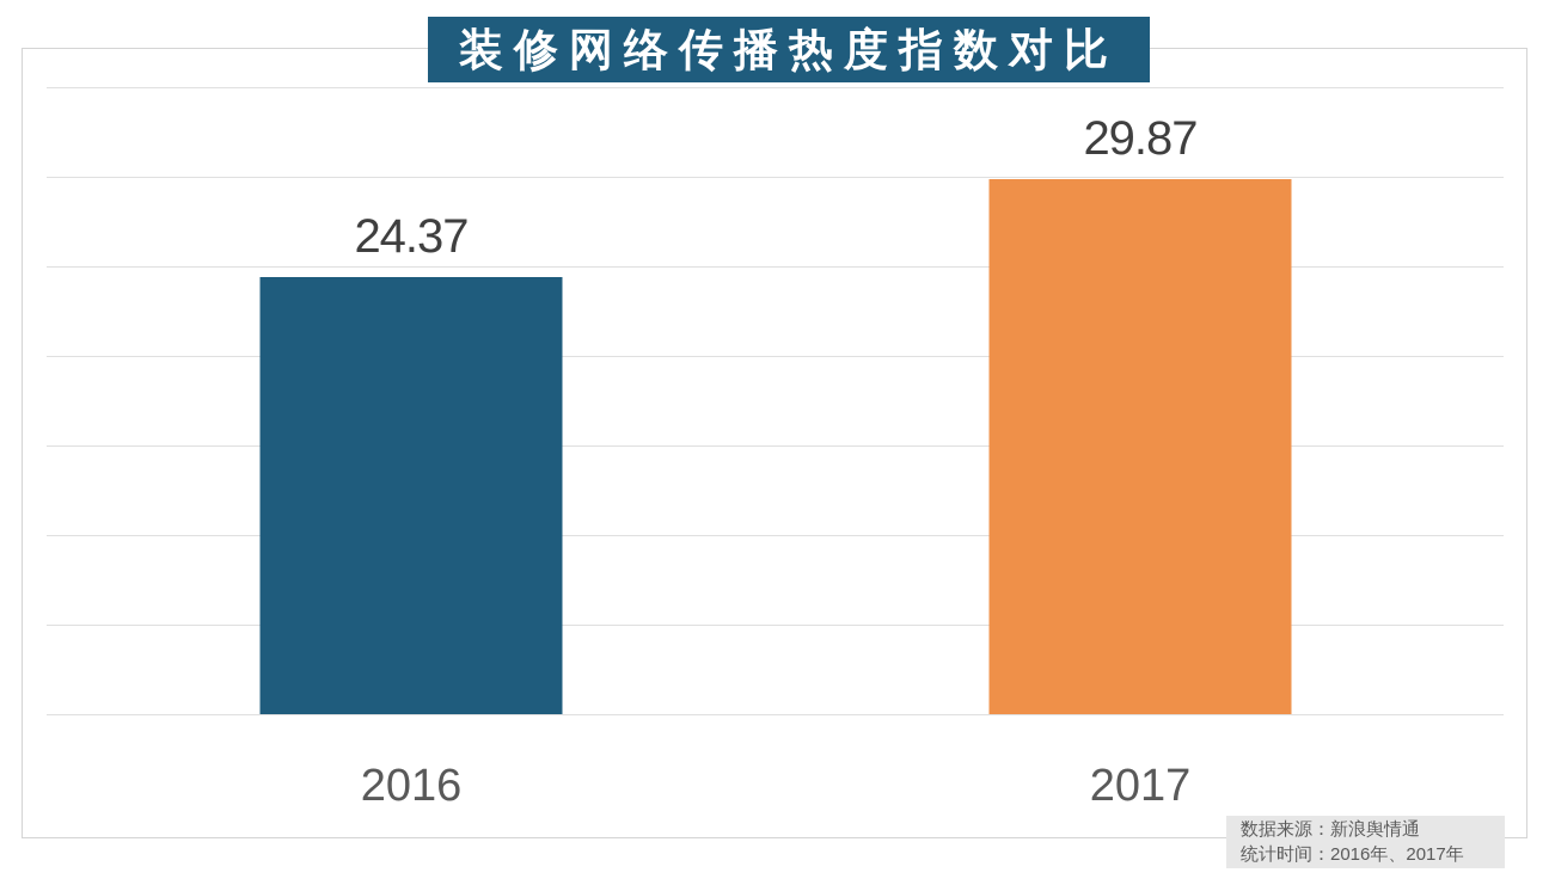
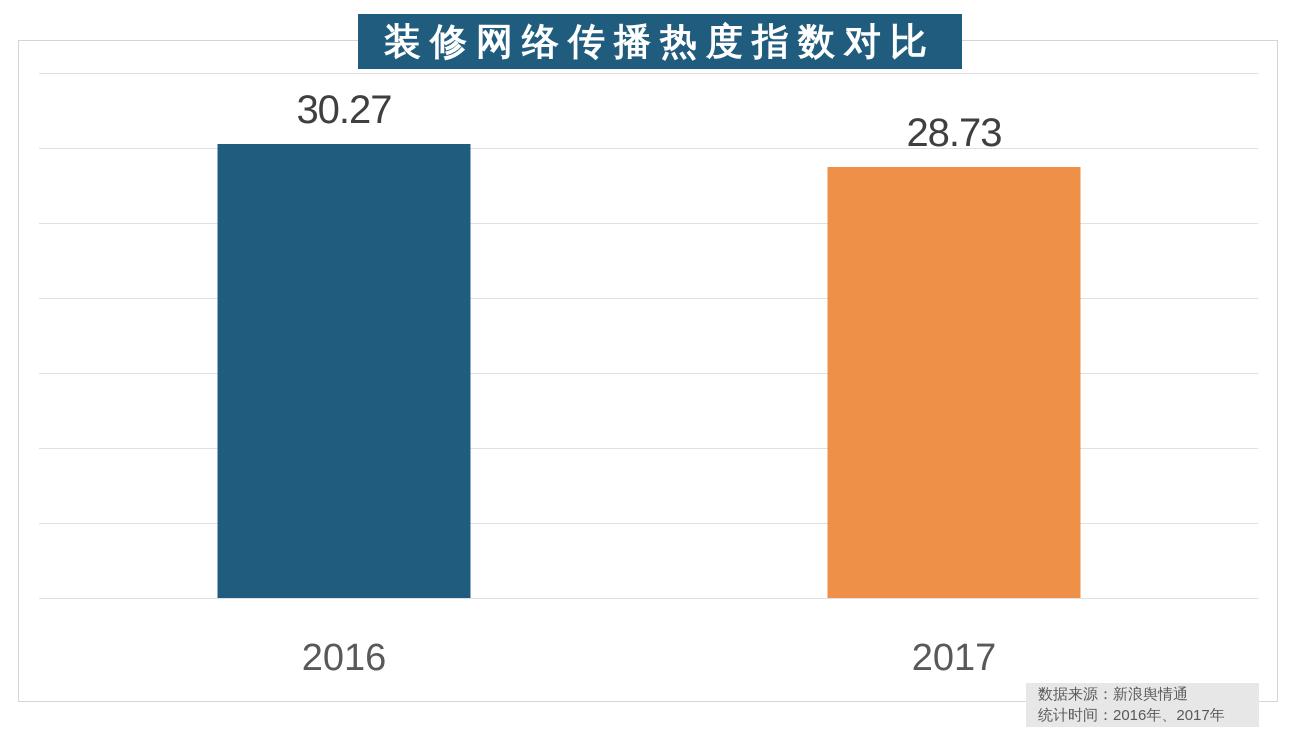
2016: 24.37 -> 30.27
2017: 29.87 -> 28.73
